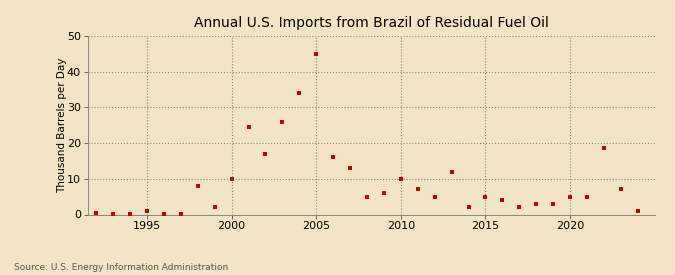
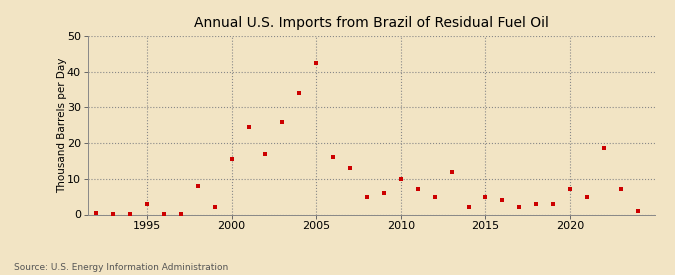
1995: 1.0 -> 3.0
2000: 10.0 -> 15.5
2005: 45.0 -> 42.5
2020: 5.0 -> 7.0
